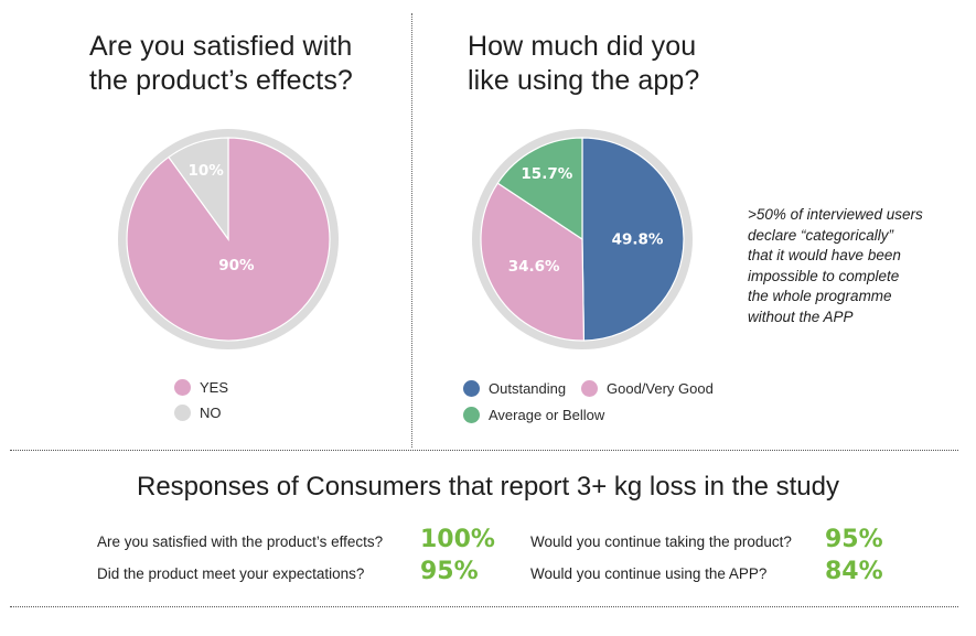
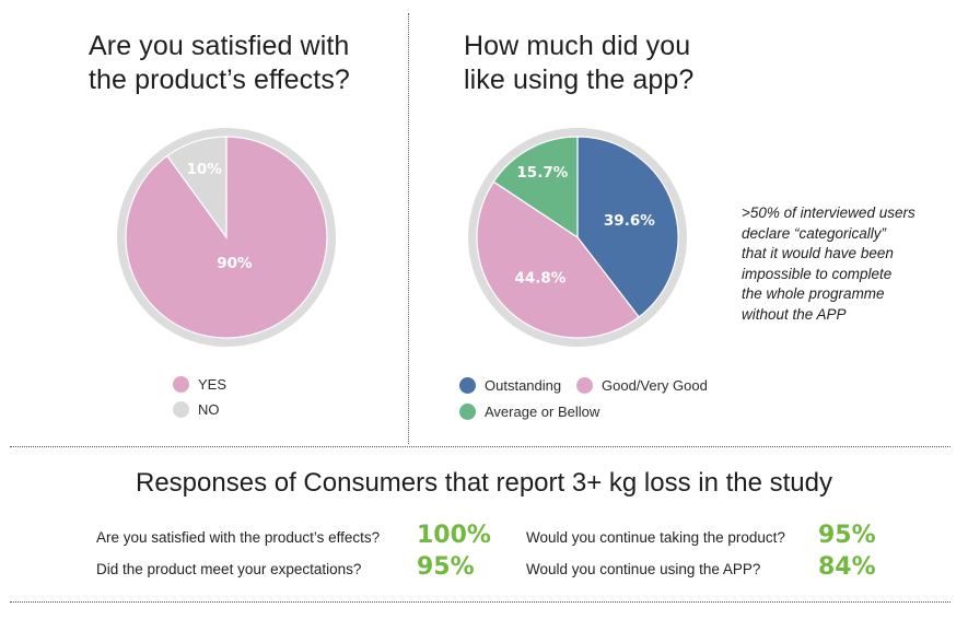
How much did you like using the app?/Outstanding: 49.8% -> 39.6%
How much did you like using the app?/Good/Very Good: 34.6% -> 44.8%
